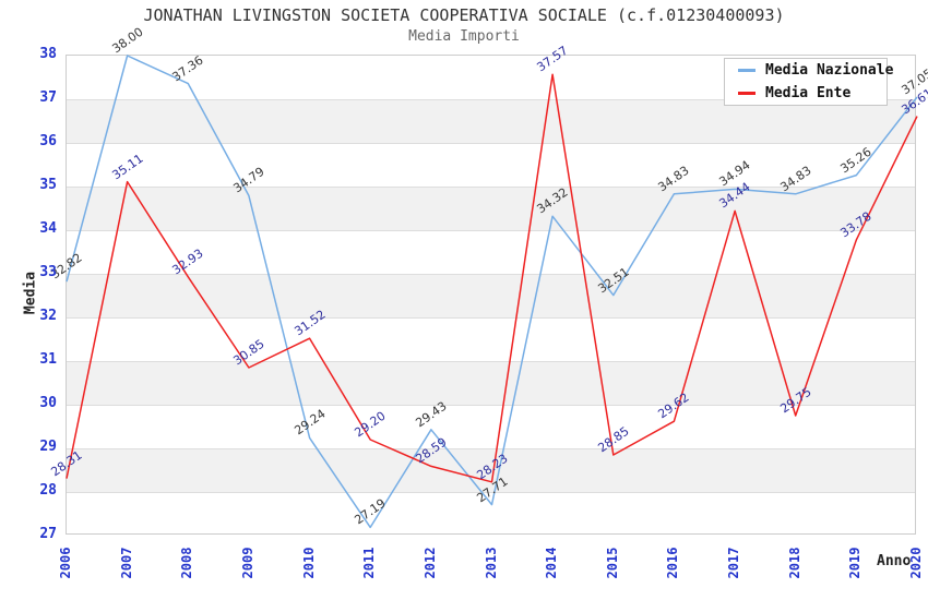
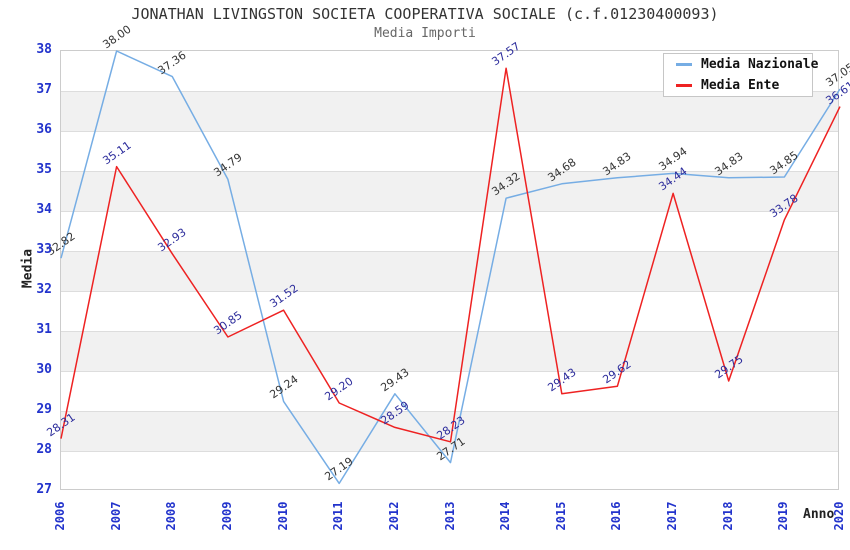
Media Nazionale/2015: 32.51 -> 34.68
Media Ente/2015: 28.85 -> 29.43
Media Nazionale/2019: 35.26 -> 34.85
